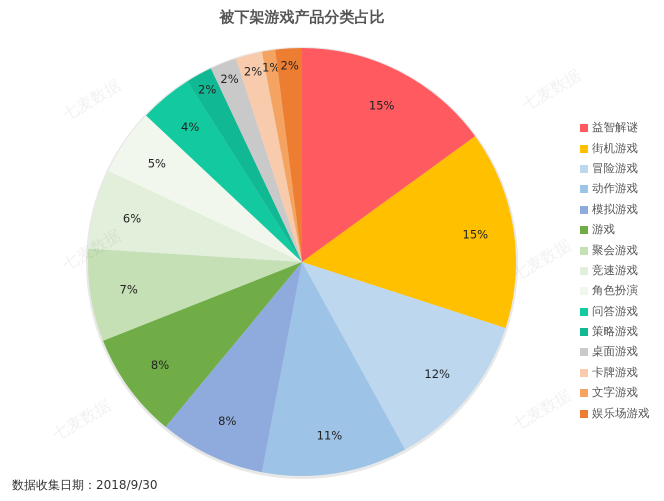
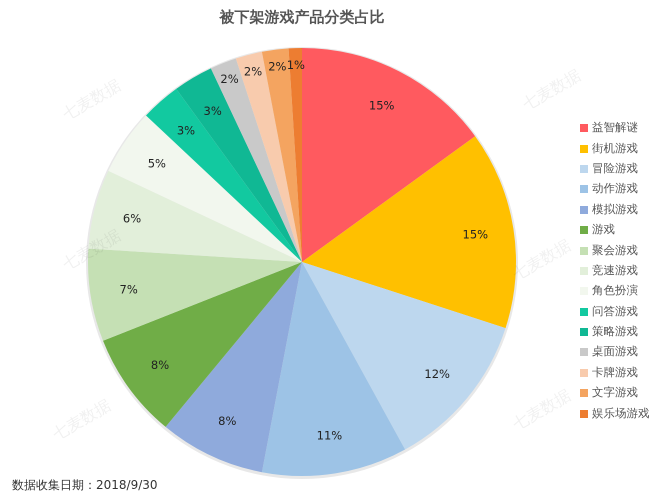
问答游戏: 4% -> 3%
策略游戏: 2% -> 3%
文字游戏: 1% -> 2%
娱乐场游戏: 2% -> 1%
